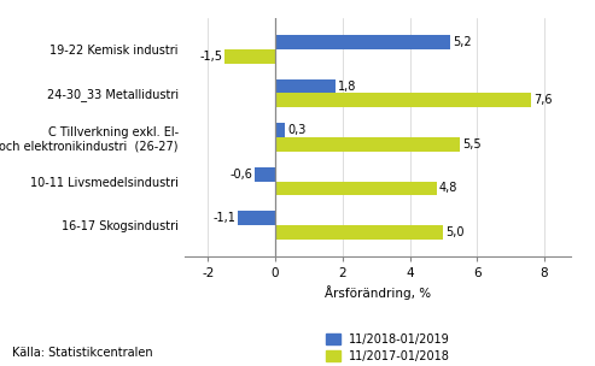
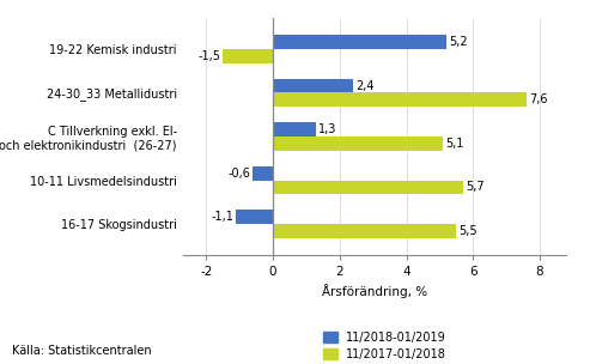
11/2018-01/2019/24-30_33 Metallidustri: 1,8 -> 2,4
11/2018-01/2019/C Tillverkning exkl. El- och elektronikindustri (26-27): 0,3 -> 1,3
11/2017-01/2018/C Tillverkning exkl. El- och elektronikindustri (26-27): 5,5 -> 5,1
11/2017-01/2018/10-11 Livsmedelsindustri: 4,8 -> 5,7
11/2017-01/2018/16-17 Skogsindustri: 5,0 -> 5,5
